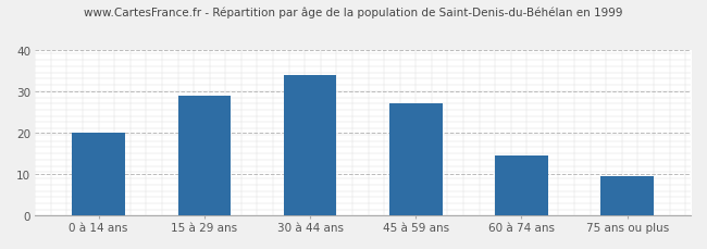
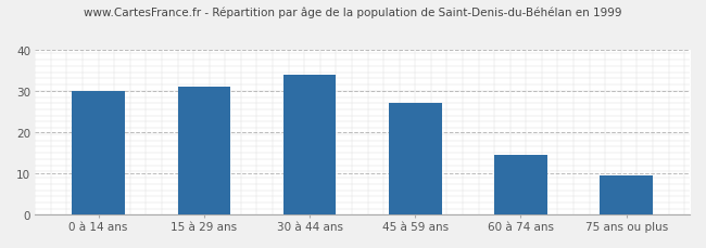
0 à 14 ans: 20.0 -> 30.0
15 à 29 ans: 29.0 -> 31.0
